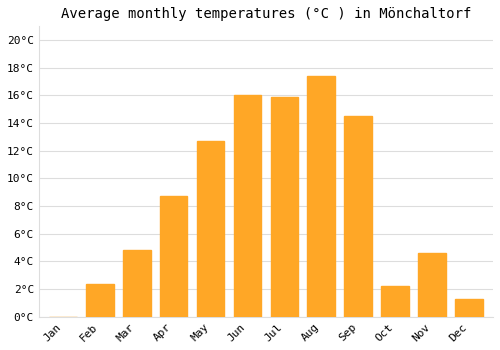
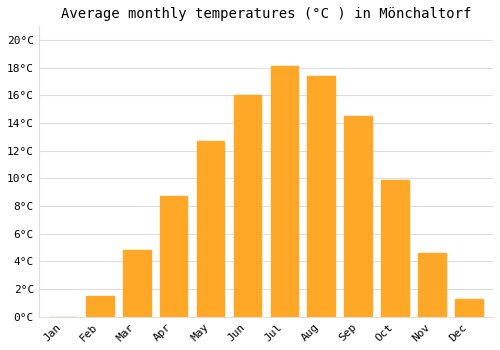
Feb: 2.4°C -> 1.5°C
Jul: 15.9°C -> 18.1°C
Oct: 2.2°C -> 9.9°C
